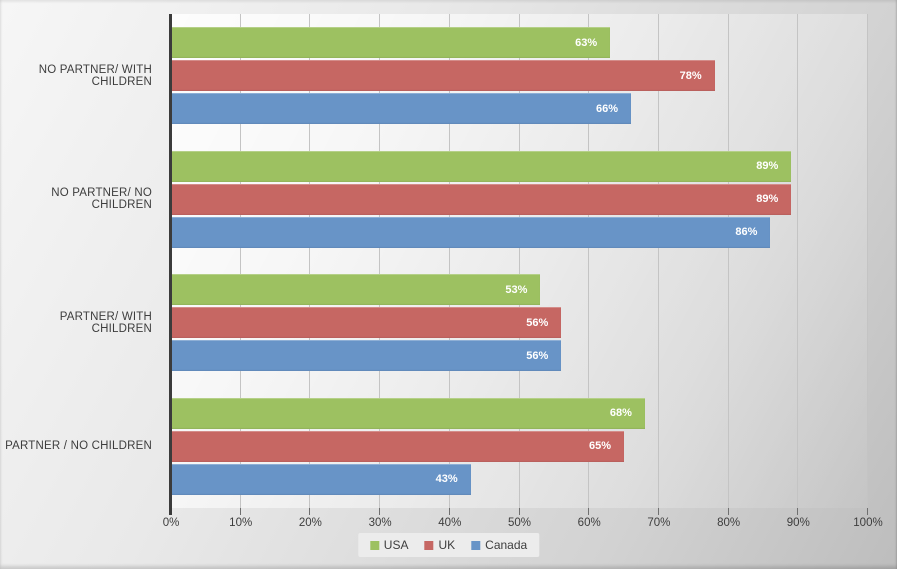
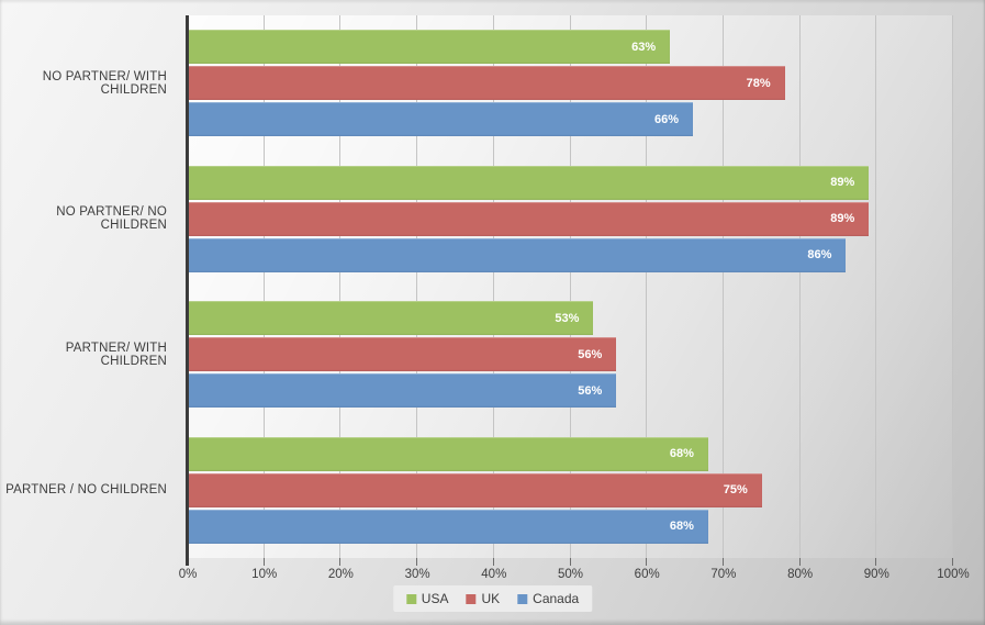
UK/PARTNER / NO CHILDREN: 65% -> 75%
Canada/PARTNER / NO CHILDREN: 43% -> 68%
